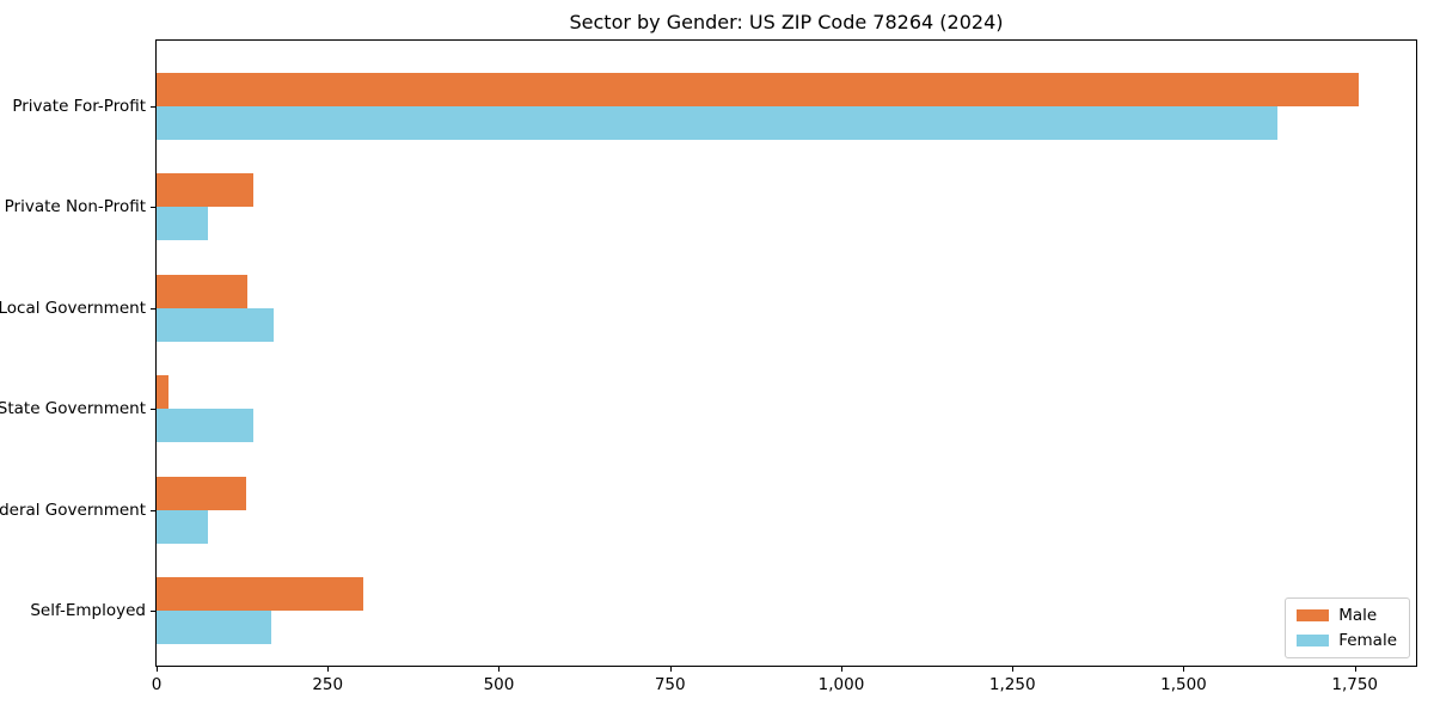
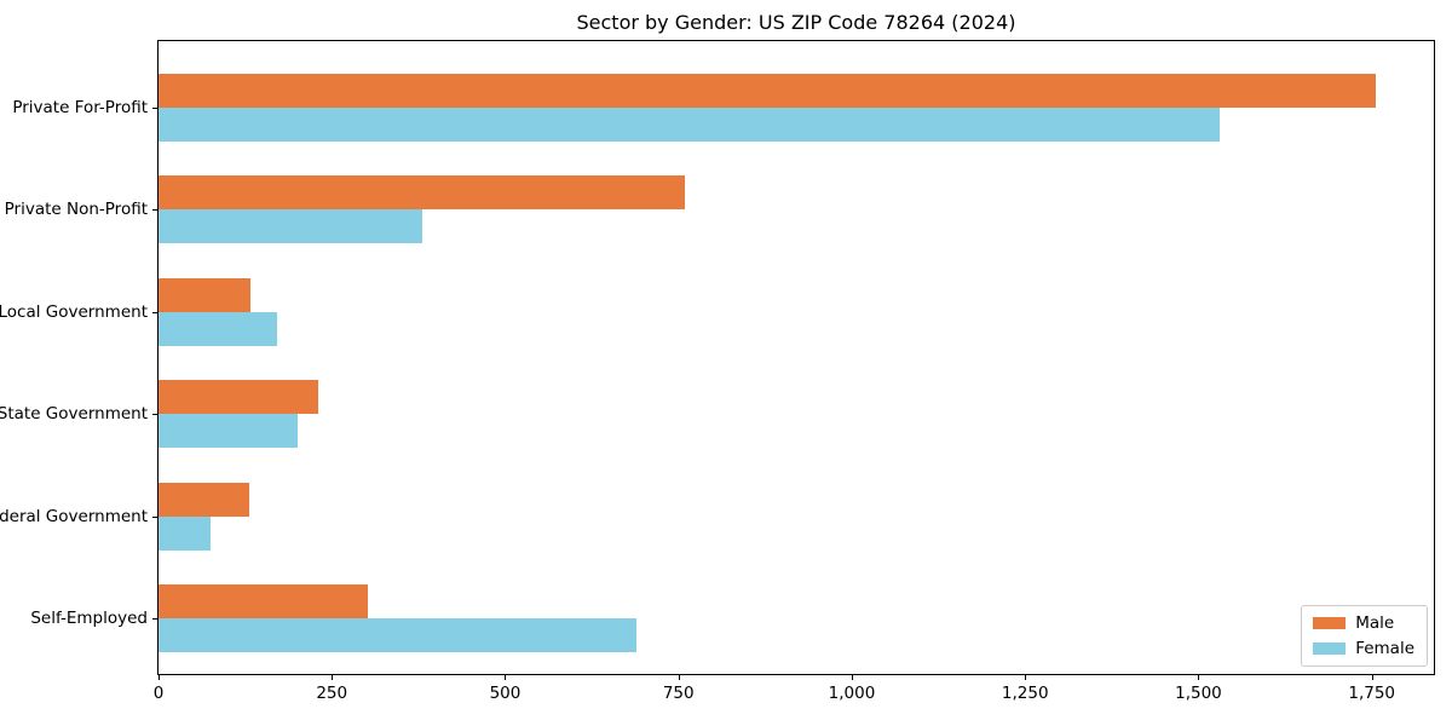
Female/Private For-Profit: 1640 -> 1530
Male/Private Non-Profit: 140 -> 760
Female/Private Non-Profit: 80 -> 380
Male/State Government: 20 -> 230
Female/State Government: 140 -> 200
Female/Self-Employed: 170 -> 690
